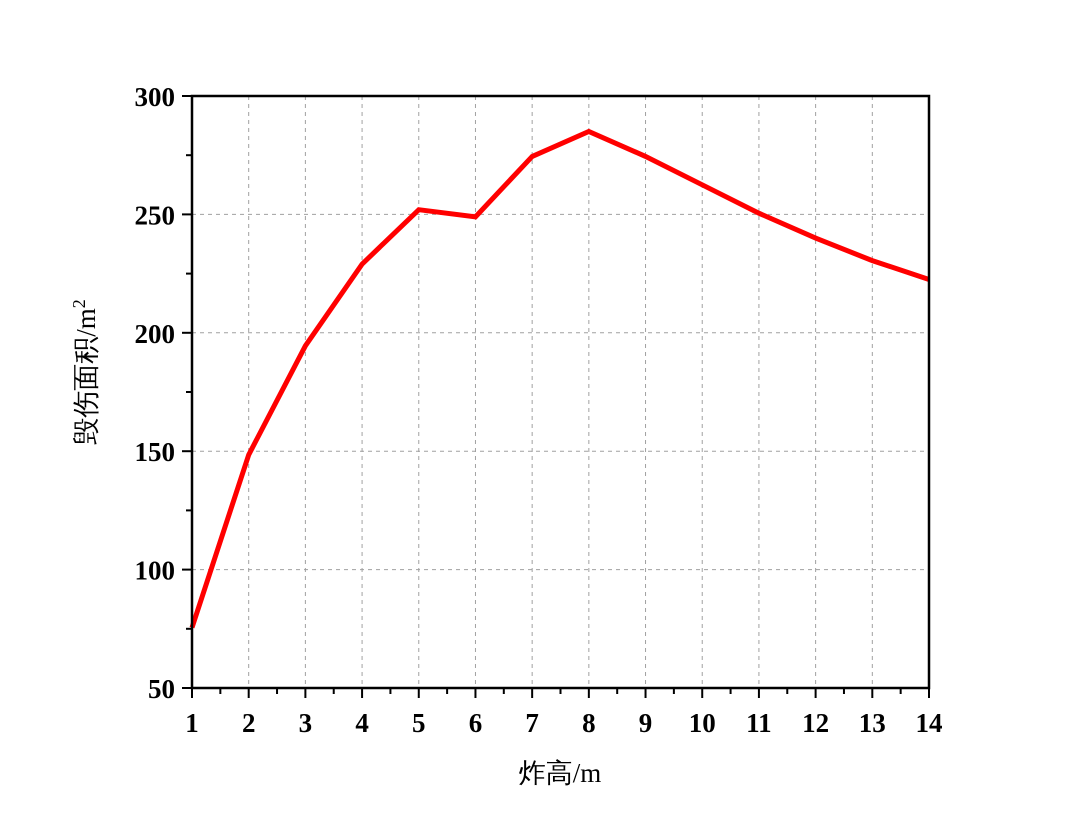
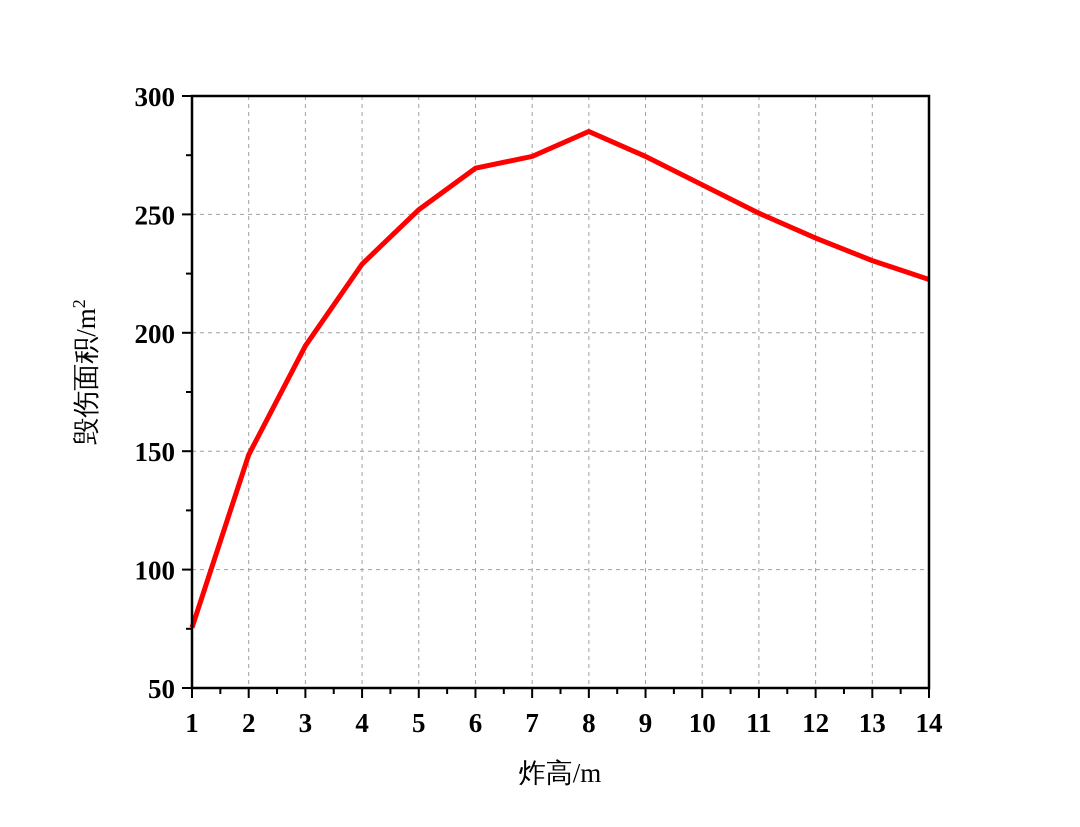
6: 249 -> 270
